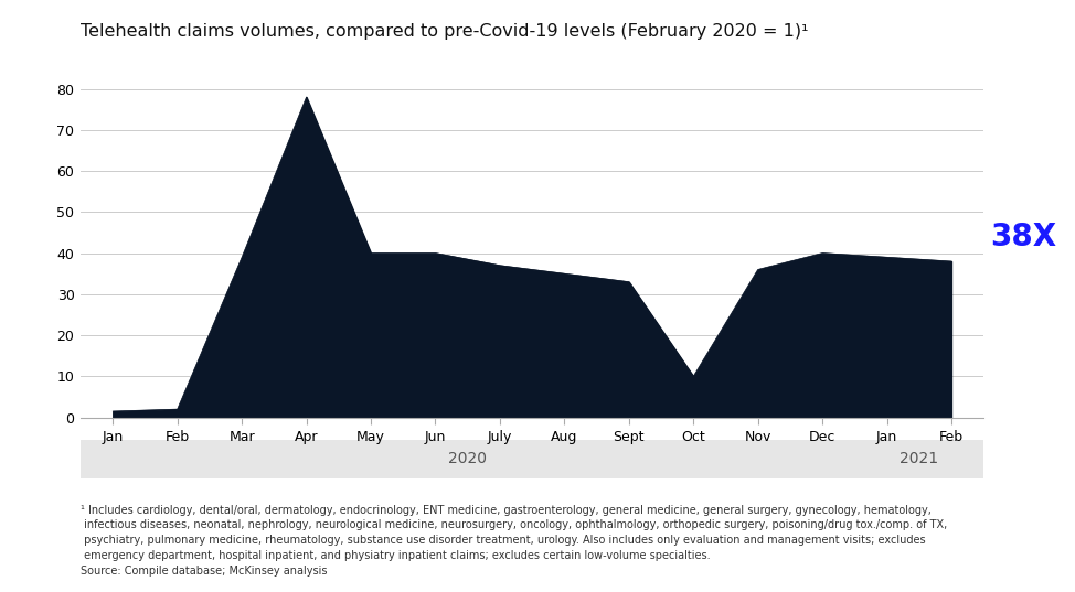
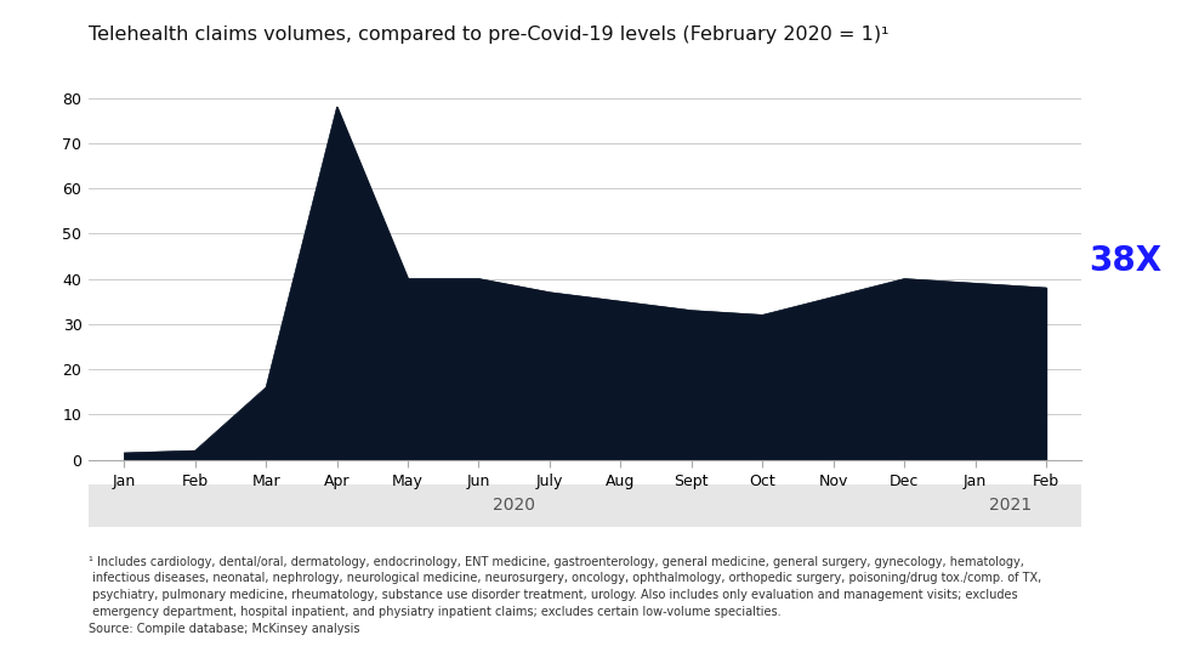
Mar: 39.0 -> 16.0
Oct: 10.0 -> 32.0
